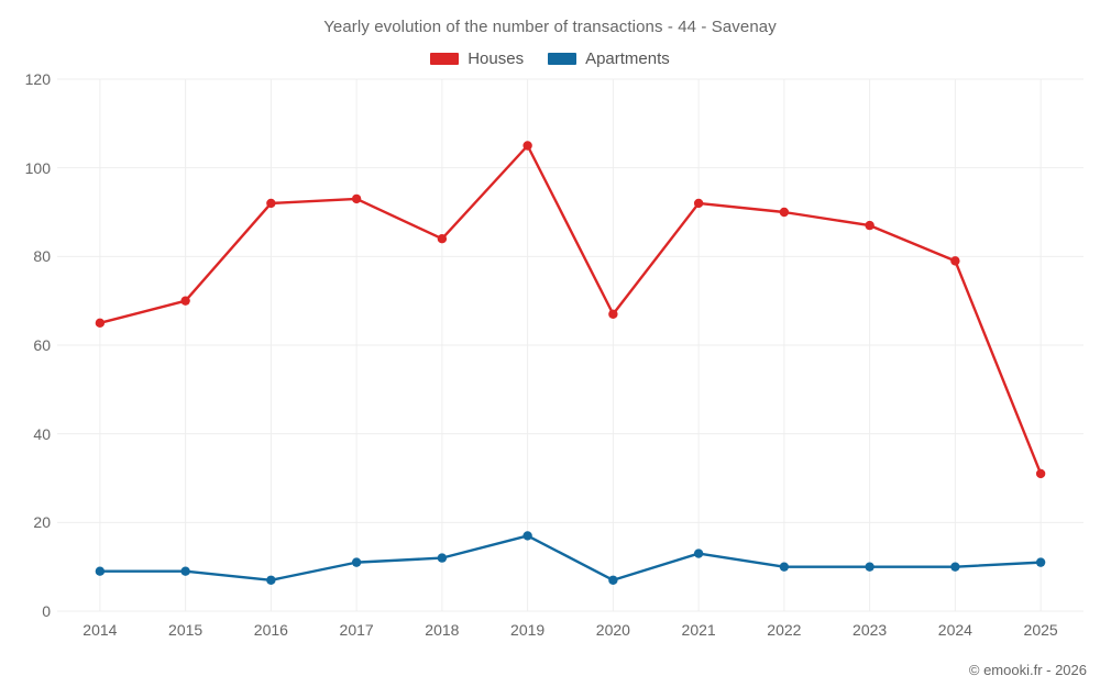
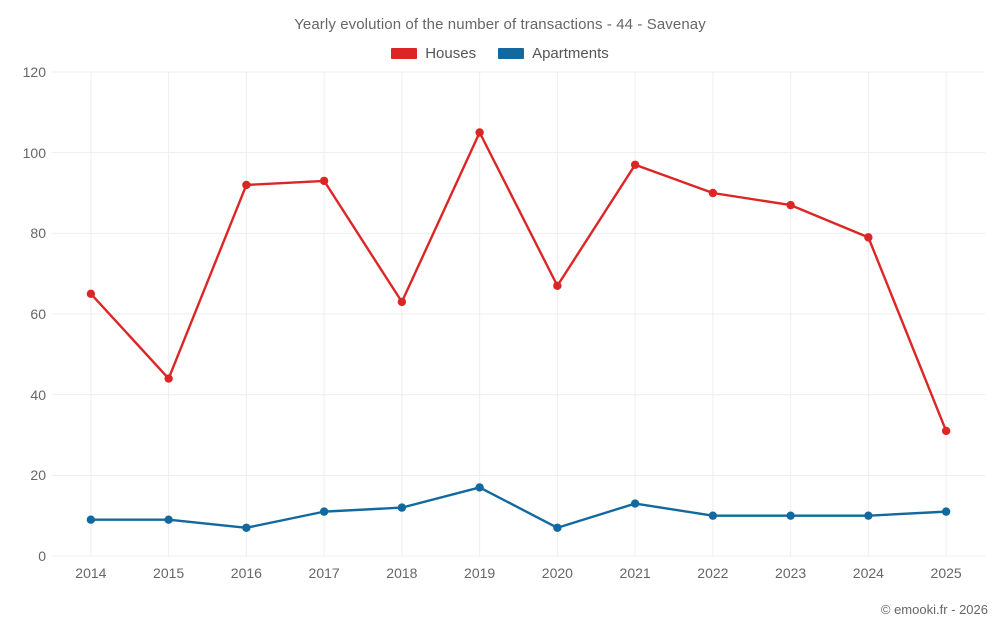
Houses/2015: 70 -> 44
Houses/2018: 84 -> 63
Houses/2021: 92 -> 97
